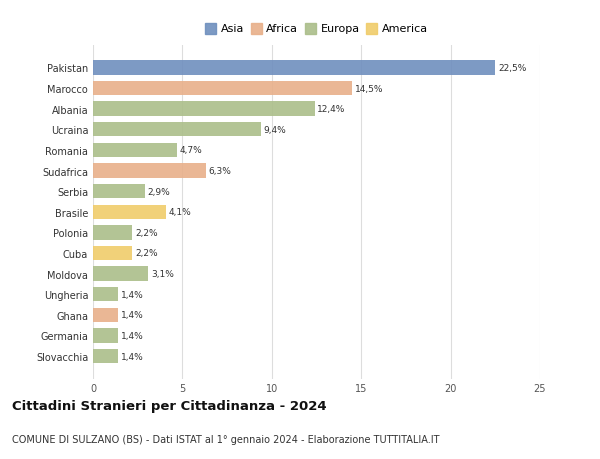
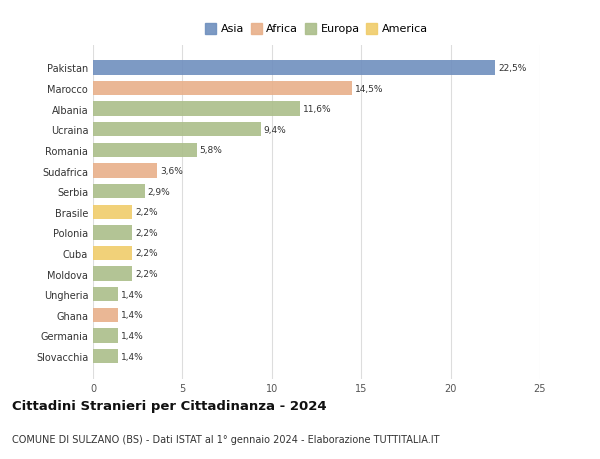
Albania: 12,4% -> 11,6%
Romania: 4,7% -> 5,8%
Sudafrica: 6,3% -> 3,6%
Brasile: 4,1% -> 2,2%
Moldova: 3,1% -> 2,2%
